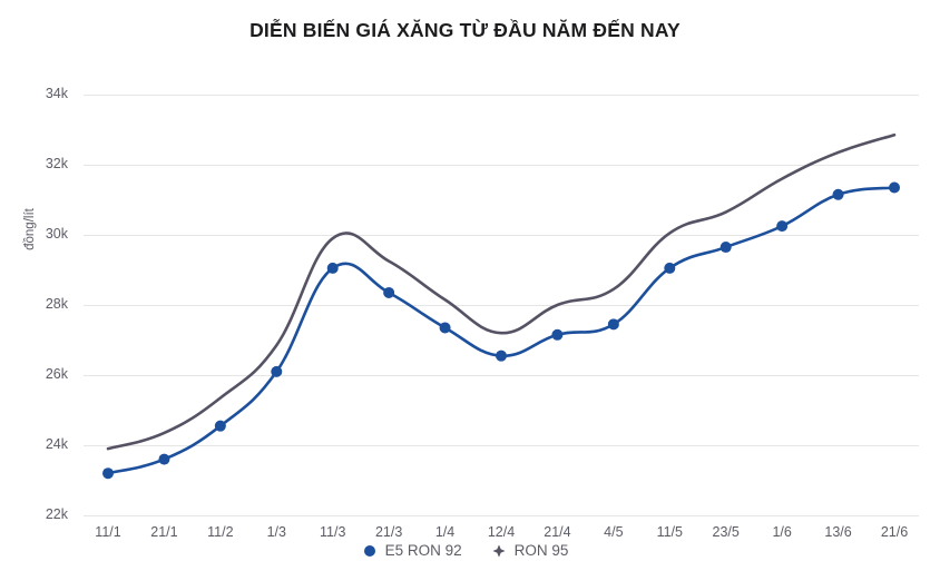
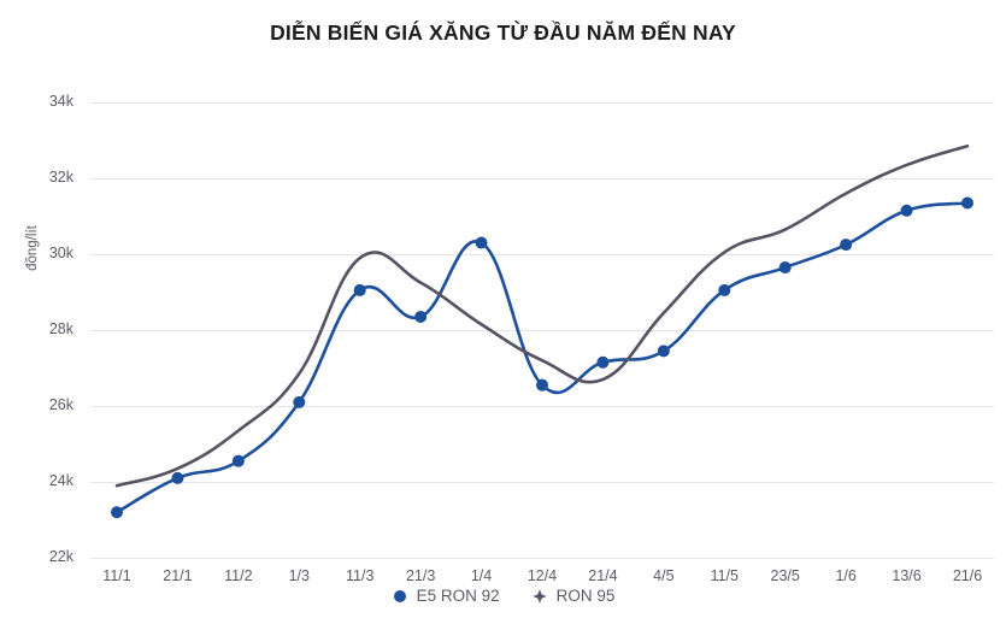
E5 RON 92/21/1: 23.6k -> 24.1k
E5 RON 92/1/4: 27.4k -> 30.3k
RON 95/21/4: 28.0k -> 26.7k
